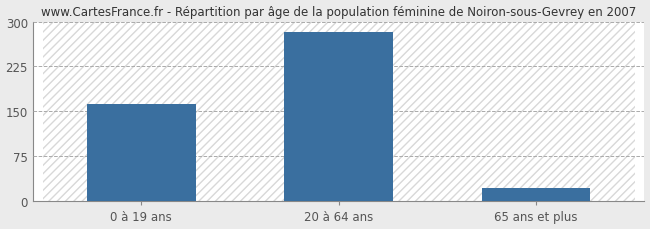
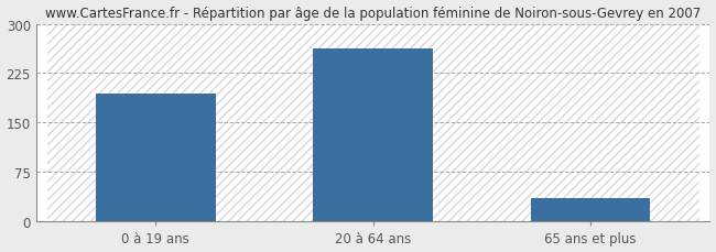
0 à 19 ans: 163 -> 194
20 à 64 ans: 283 -> 262
65 ans et plus: 22 -> 36
